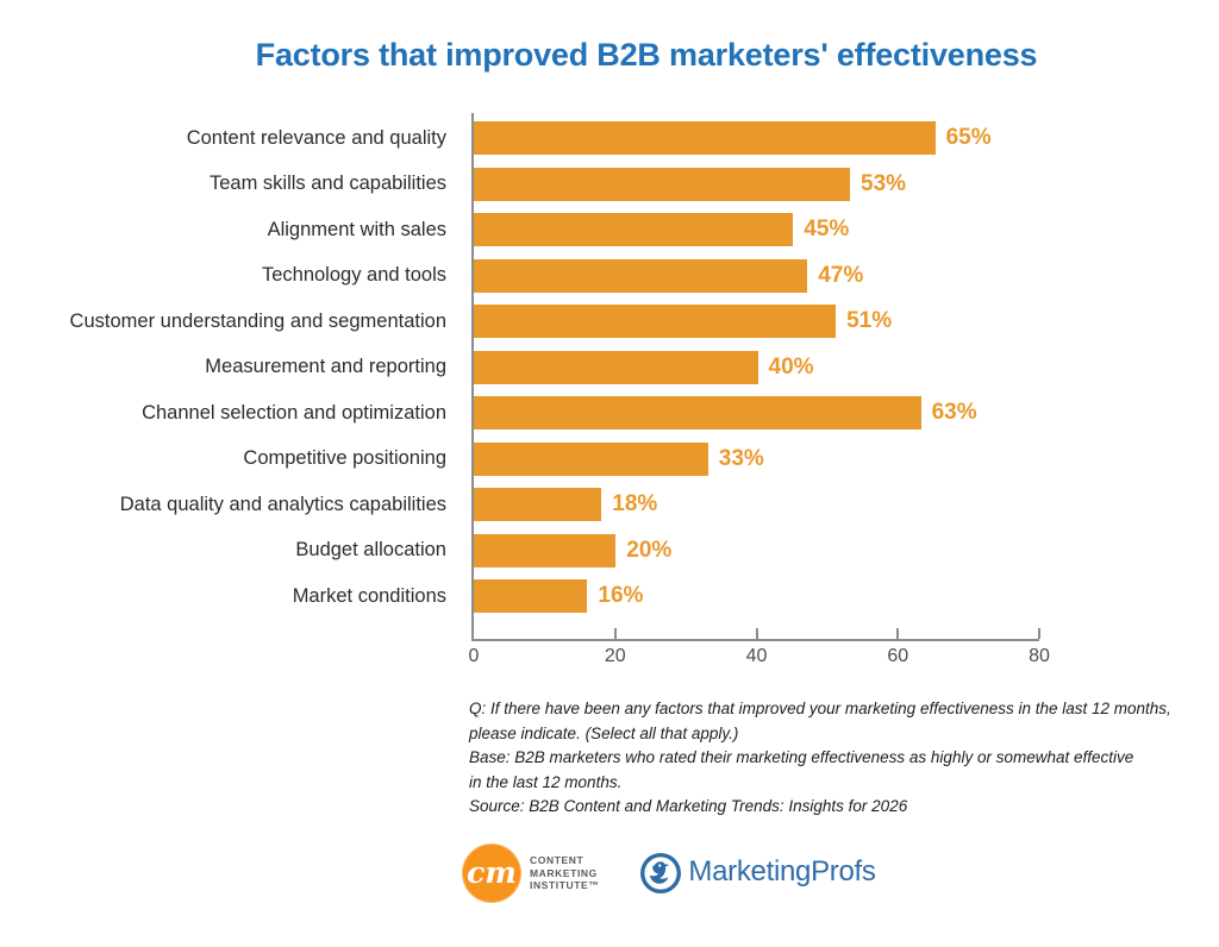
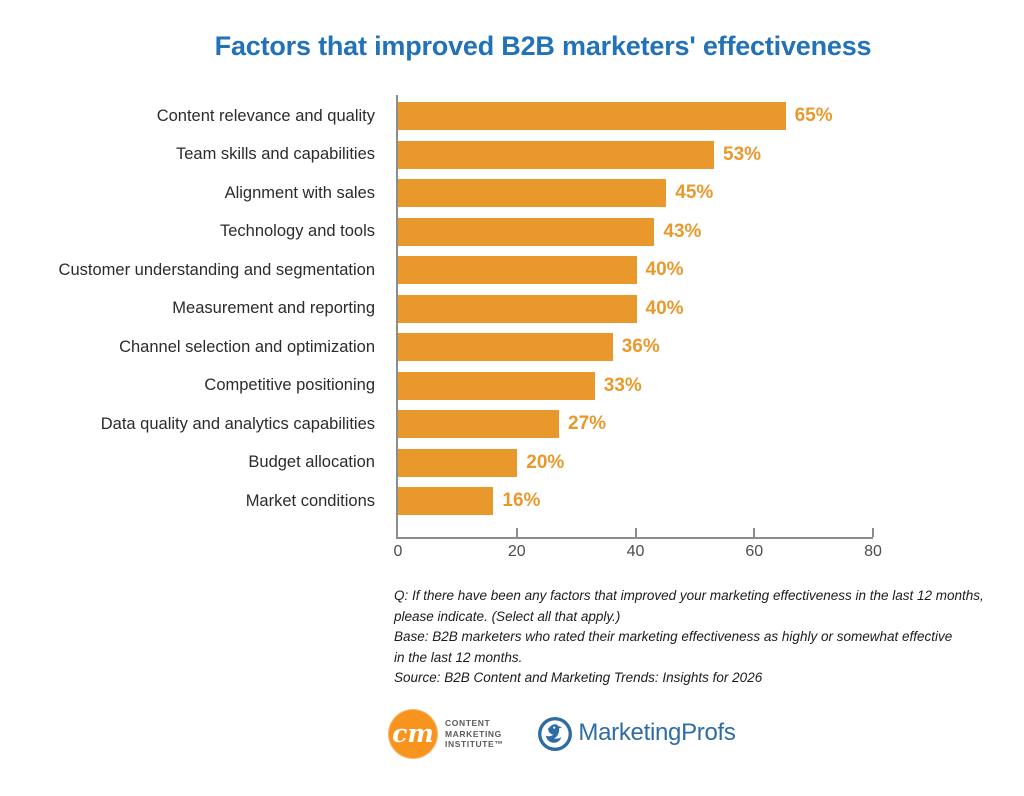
Technology and tools: 47% -> 43%
Customer understanding and segmentation: 51% -> 40%
Channel selection and optimization: 63% -> 36%
Data quality and analytics capabilities: 18% -> 27%
